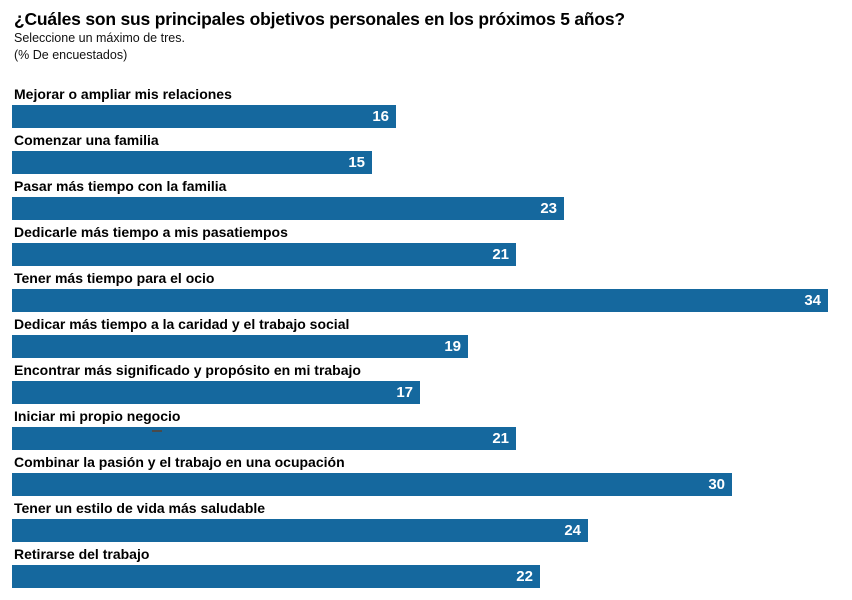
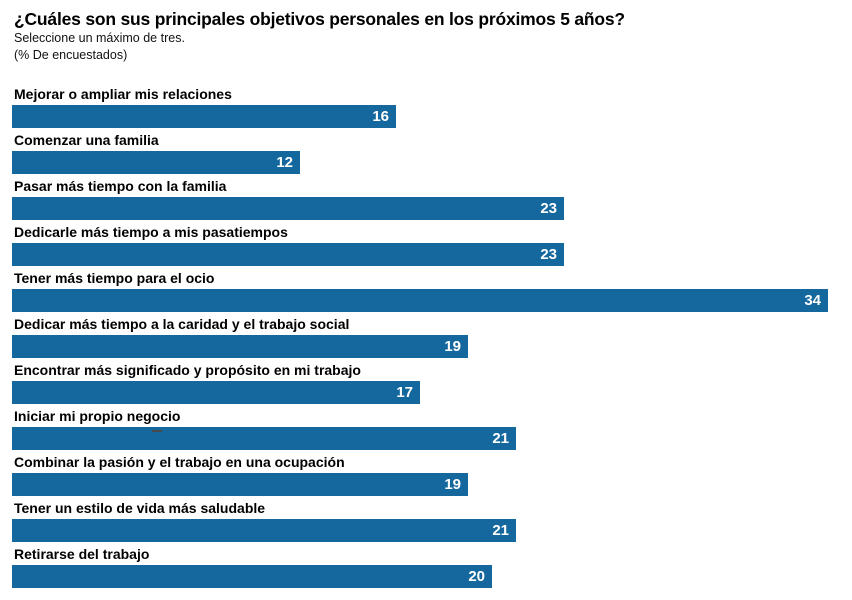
Comenzar una familia: 15 -> 12
Dedicarle más tiempo a mis pasatiempos: 21 -> 23
Combinar la pasión y el trabajo en una ocupación: 30 -> 19
Tener un estilo de vida más saludable: 24 -> 21
Retirarse del trabajo: 22 -> 20
